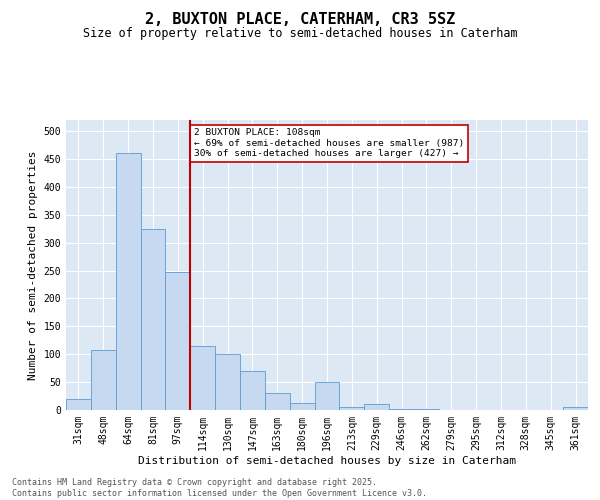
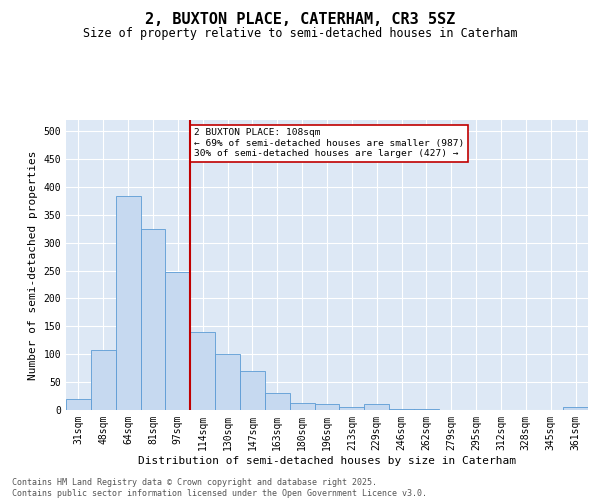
64sqm: 460 -> 383
114sqm: 114 -> 140
196sqm: 50 -> 10
